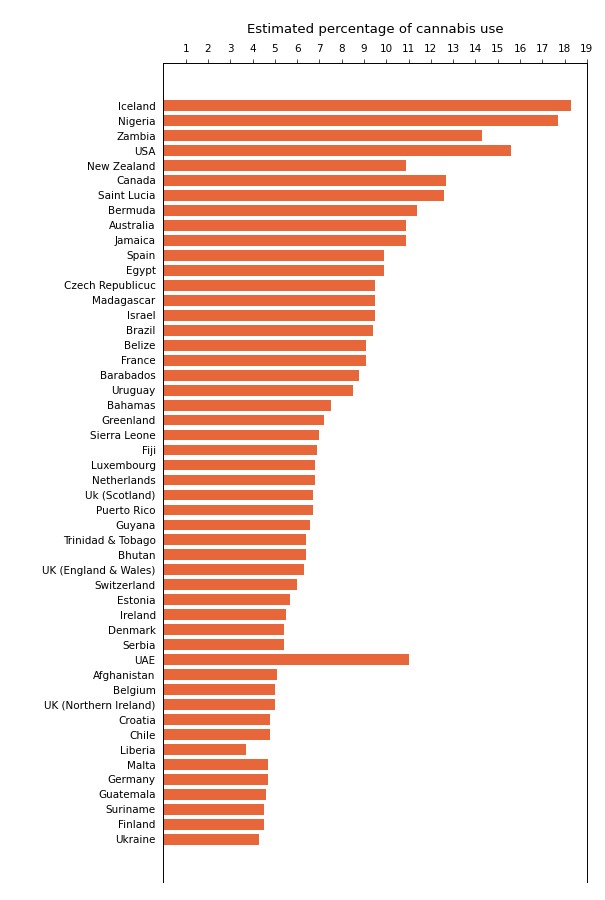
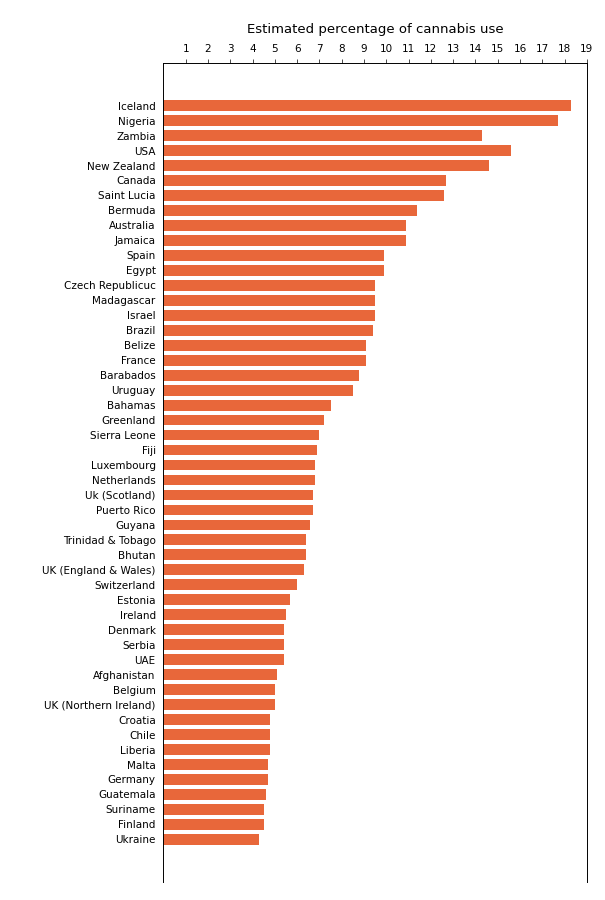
New Zealand: 10.9 -> 14.6
UAE: 11.0 -> 5.4
Liberia: 3.7 -> 4.8
